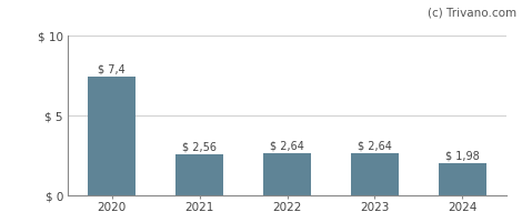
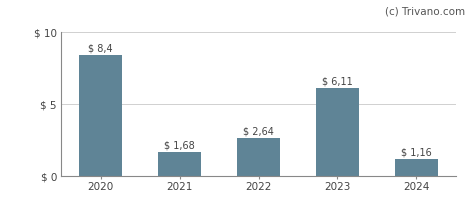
2020: 7,4 -> 8,4
2021: 2,56 -> 1,68
2023: 2,64 -> 6,11
2024: 1,98 -> 1,16
